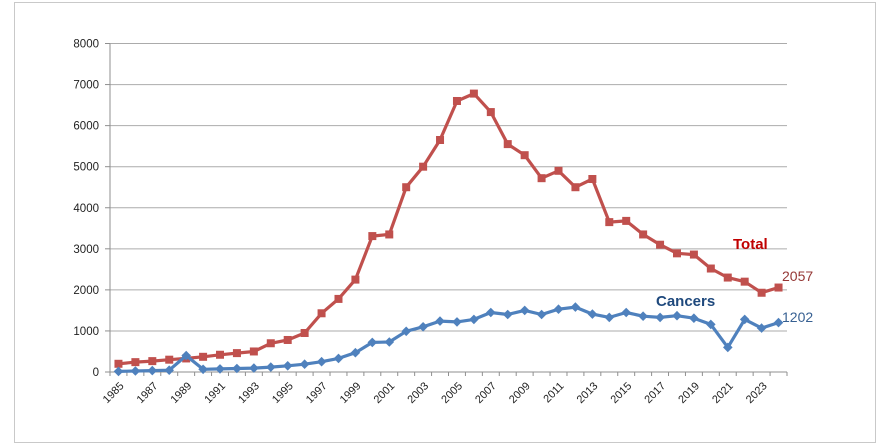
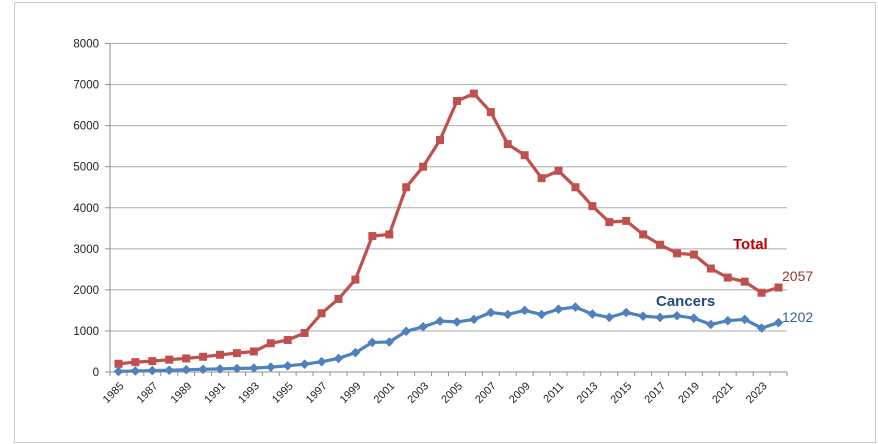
Cancers/1989: 400 -> 100
Total/2013: 4700 -> 4000
Cancers/2021: 600 -> 1200
